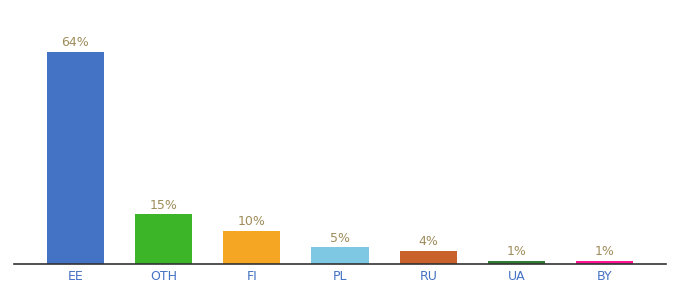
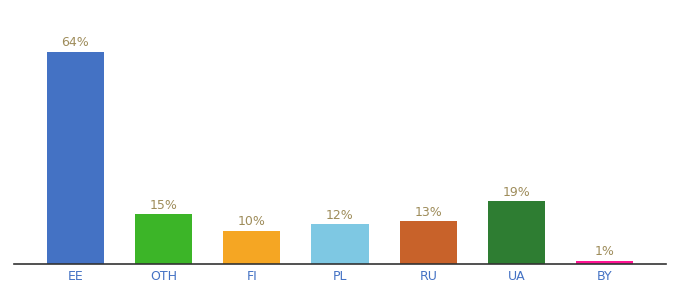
PL: 5% -> 12%
RU: 4% -> 13%
UA: 1% -> 19%
